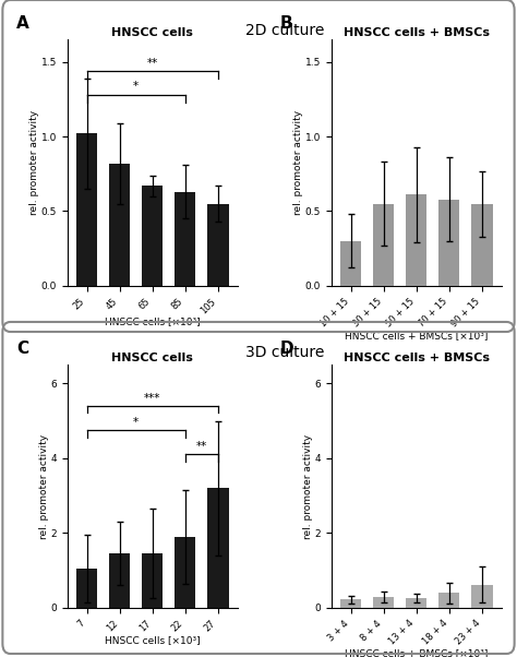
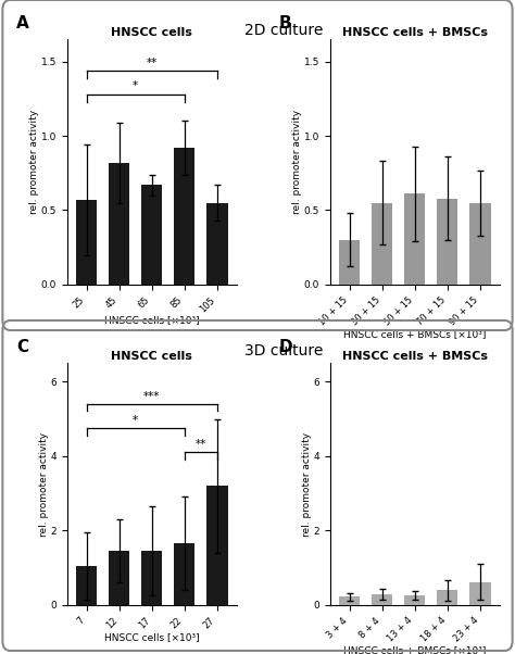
25: 1.02 -> 0.57
85: 0.63 -> 0.92
22: 1.90 -> 1.65
